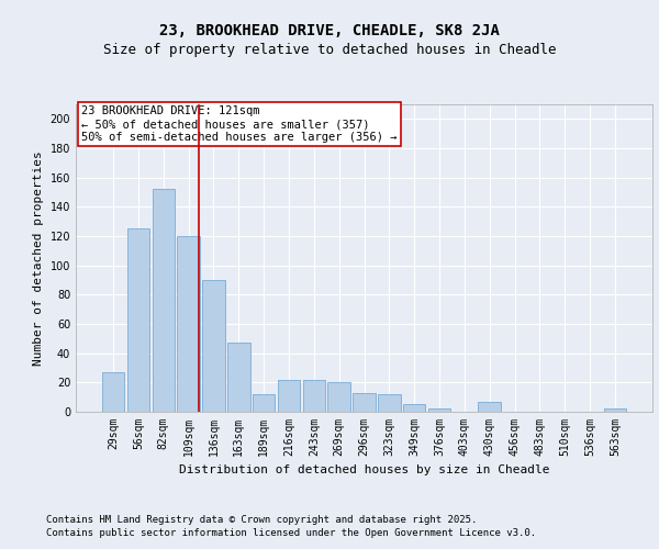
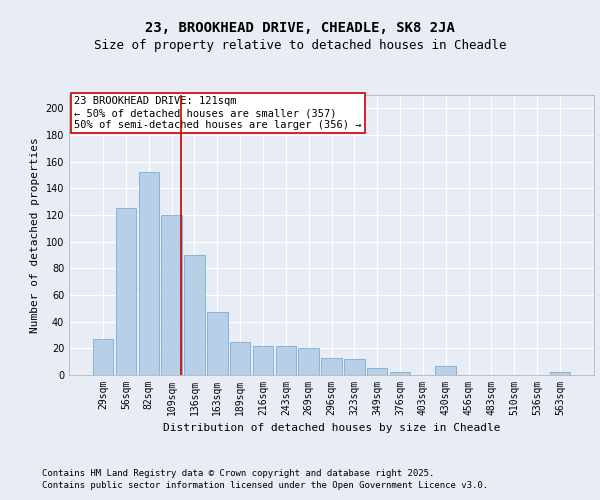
189sqm: 12 -> 25
